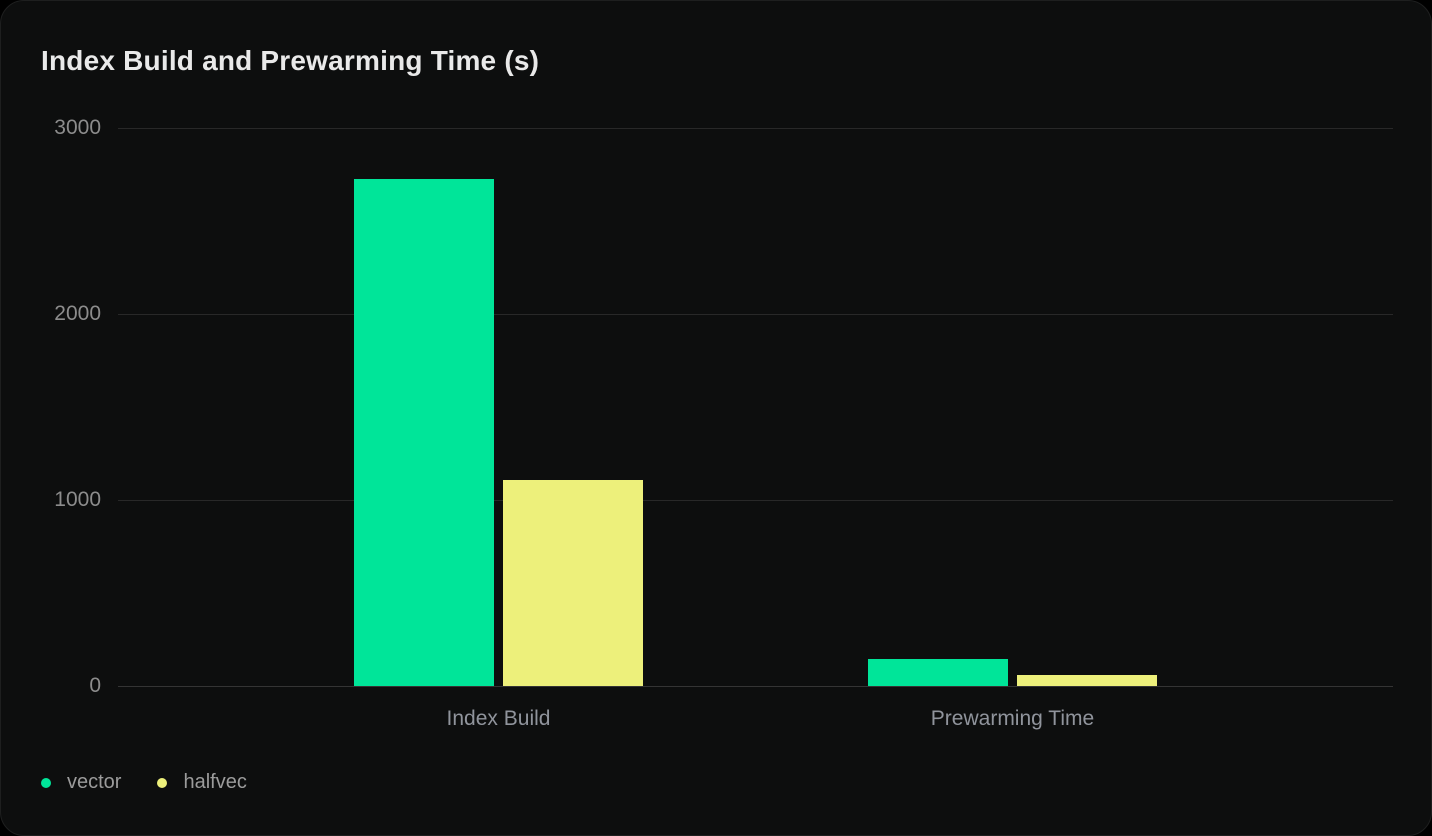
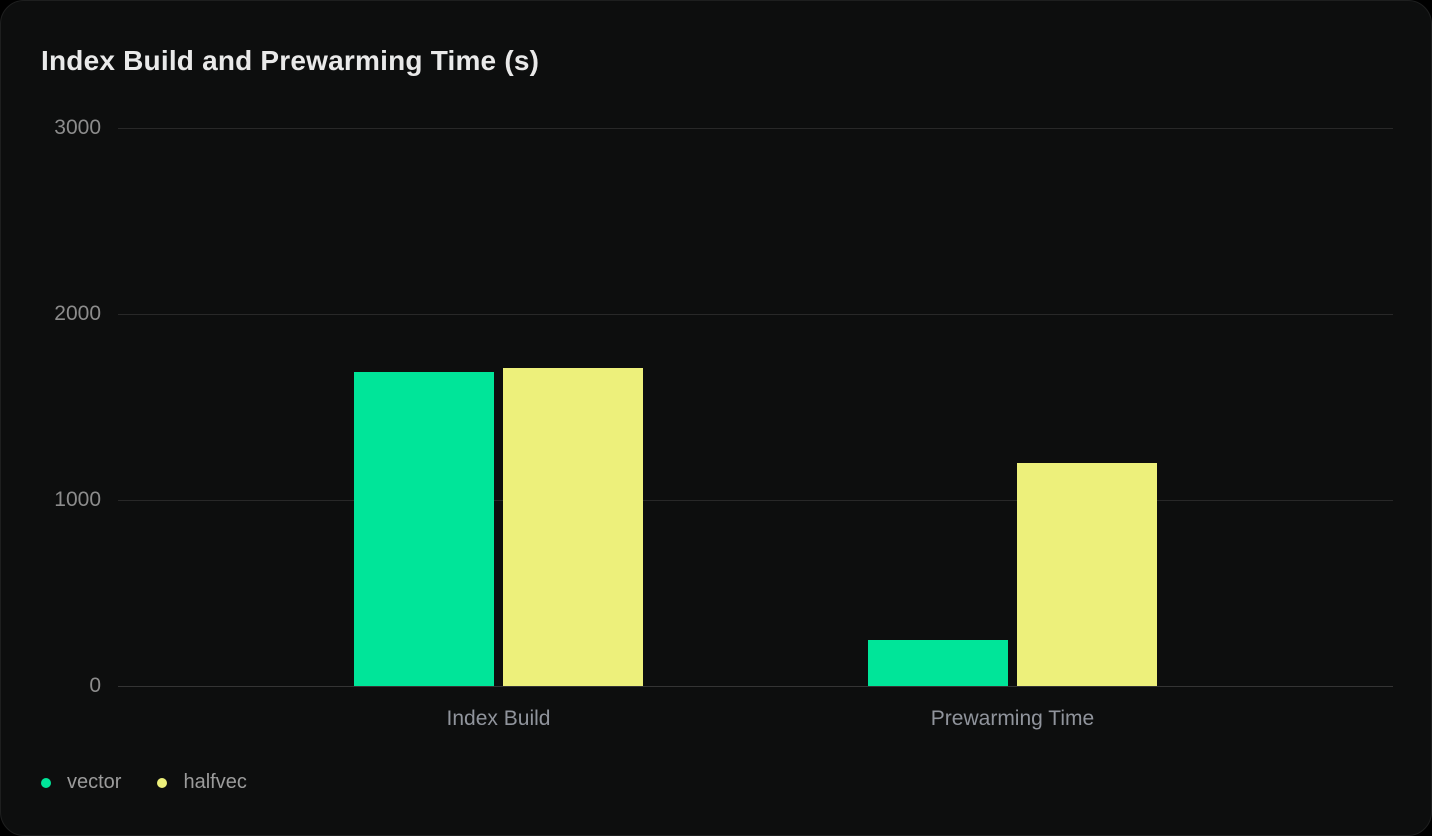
vector/Index Build: 2720 -> 1690
halfvec/Index Build: 1110 -> 1710
vector/Prewarming Time: 140 -> 250
halfvec/Prewarming Time: 60 -> 1200
